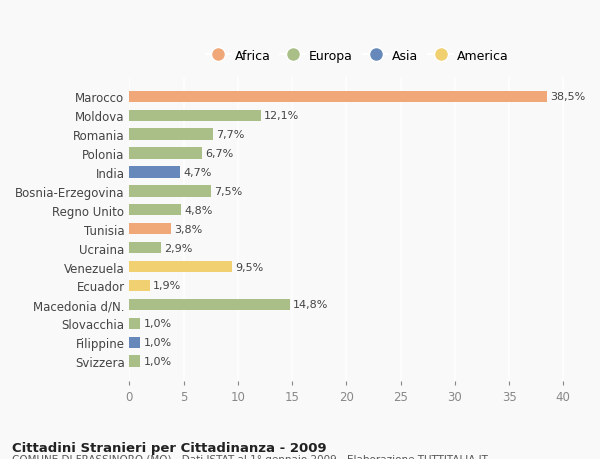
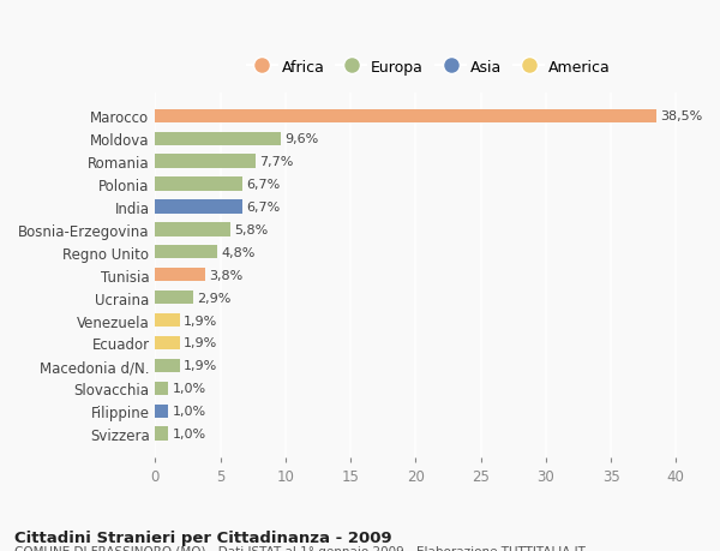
Moldova: 12,1% -> 9,6%
India: 4,7% -> 6,7%
Bosnia-Erzegovina: 7,5% -> 5,8%
Venezuela: 9,5% -> 1,9%
Macedonia d/N.: 14,8% -> 1,9%
